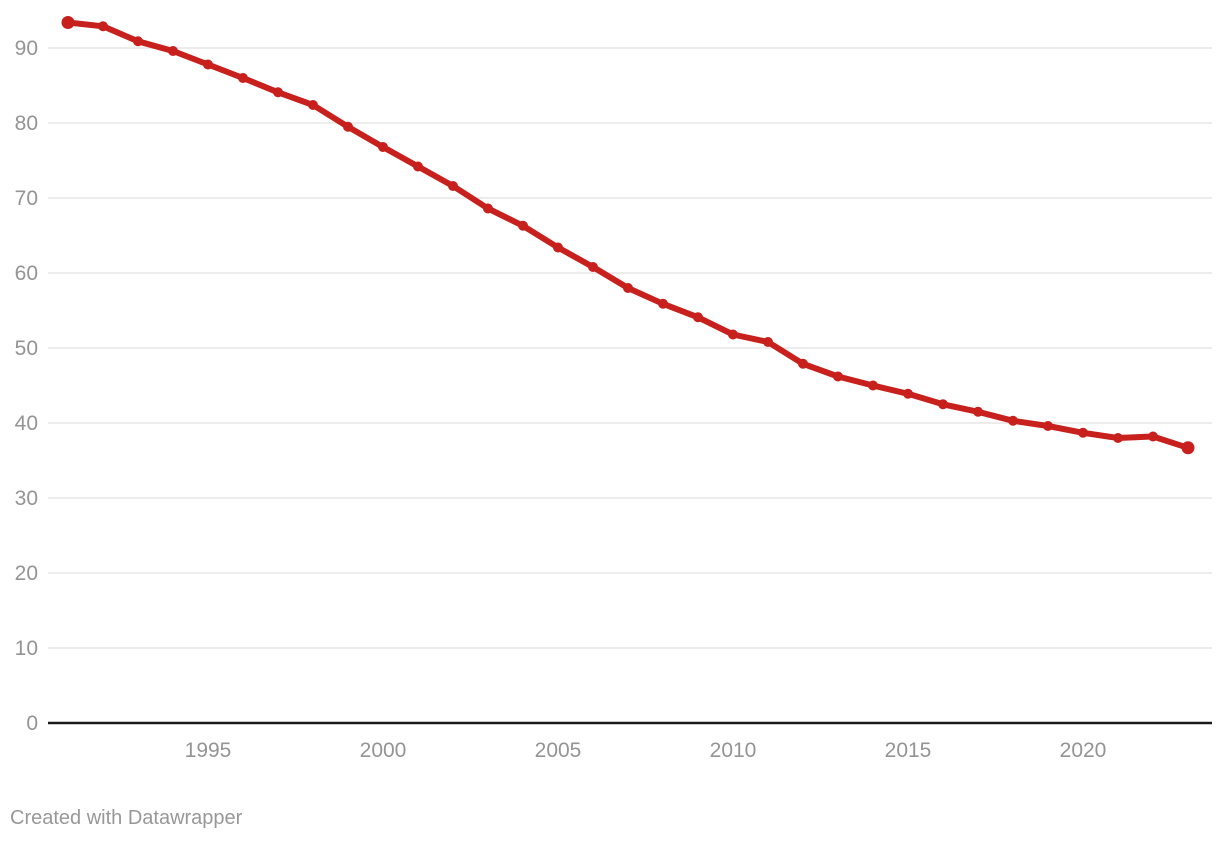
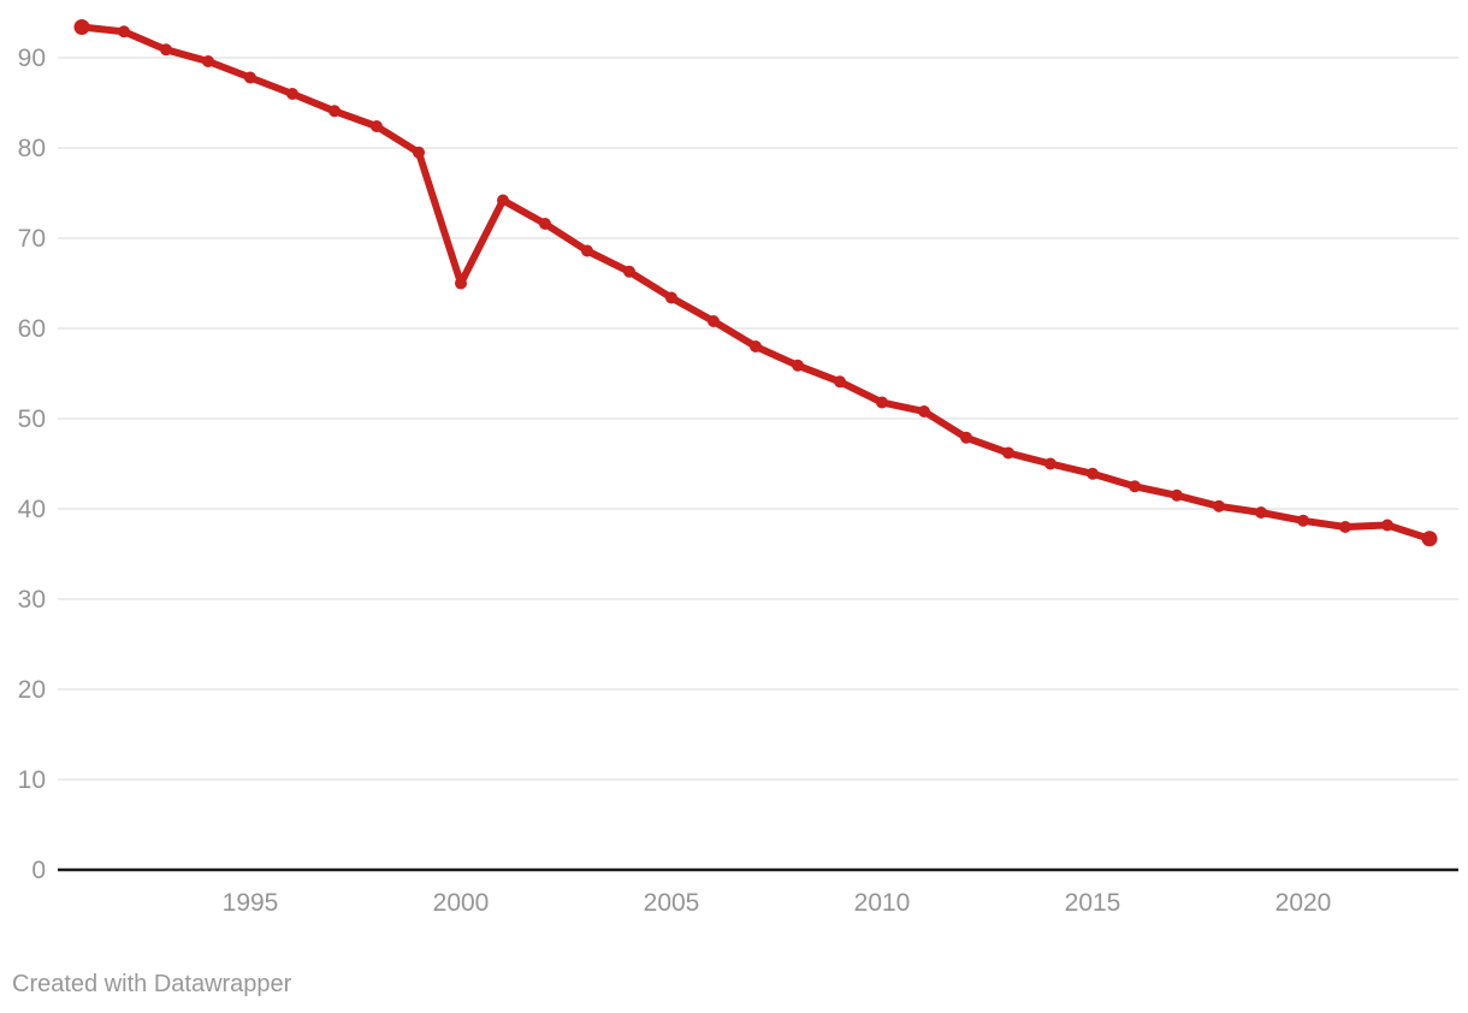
2000: 77 -> 65
